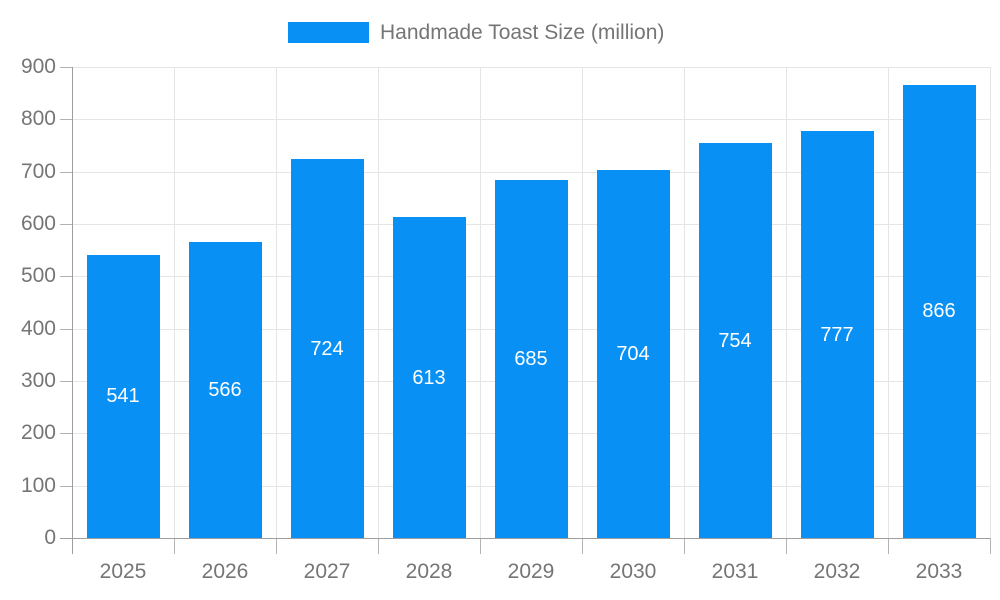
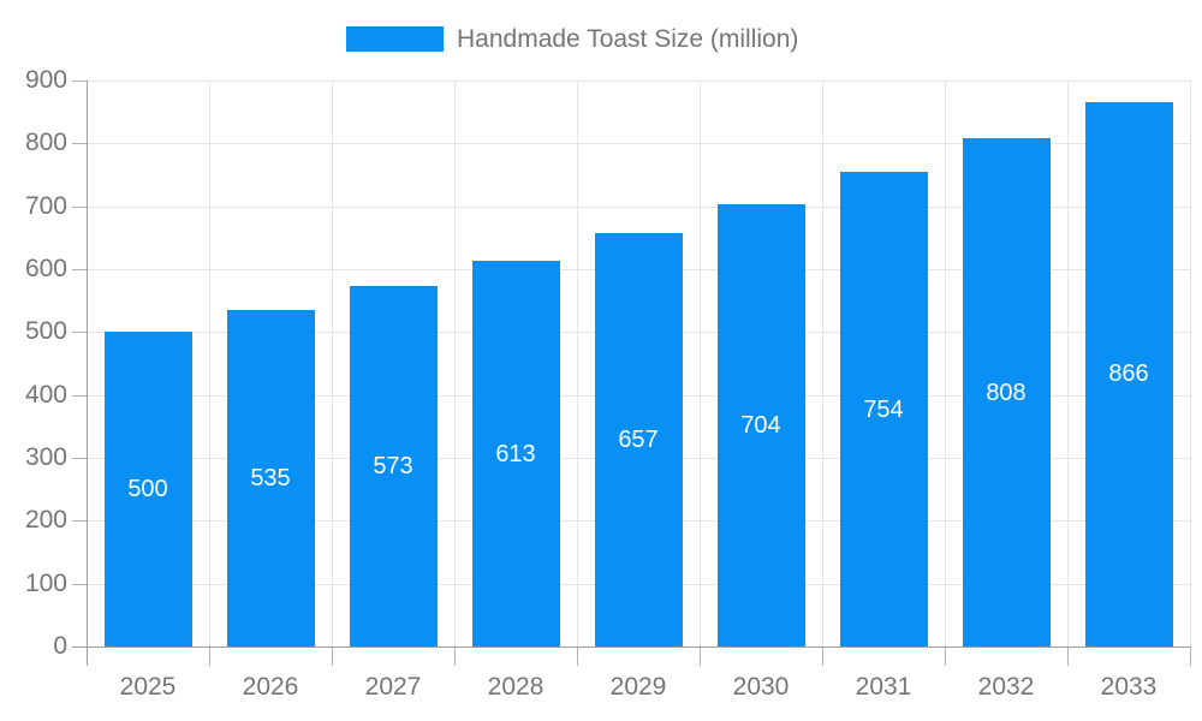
2025: 541 -> 500
2026: 566 -> 535
2027: 724 -> 573
2029: 685 -> 657
2032: 777 -> 808
